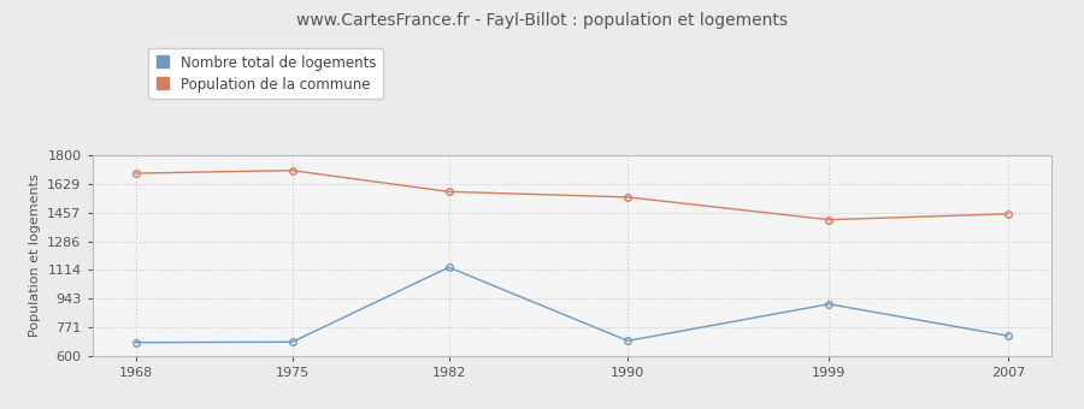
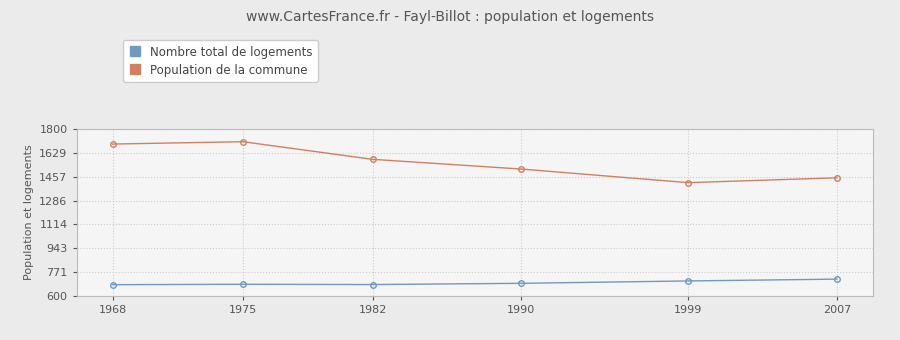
Nombre total de logements/1982: 1130 -> 680
Population de la commune/1990: 1550 -> 1510
Nombre total de logements/1999: 910 -> 710
